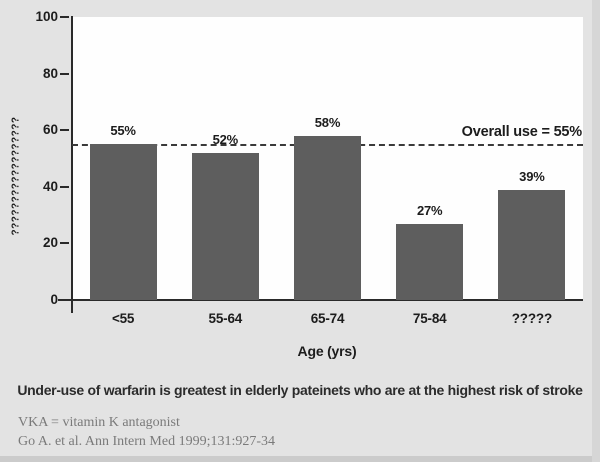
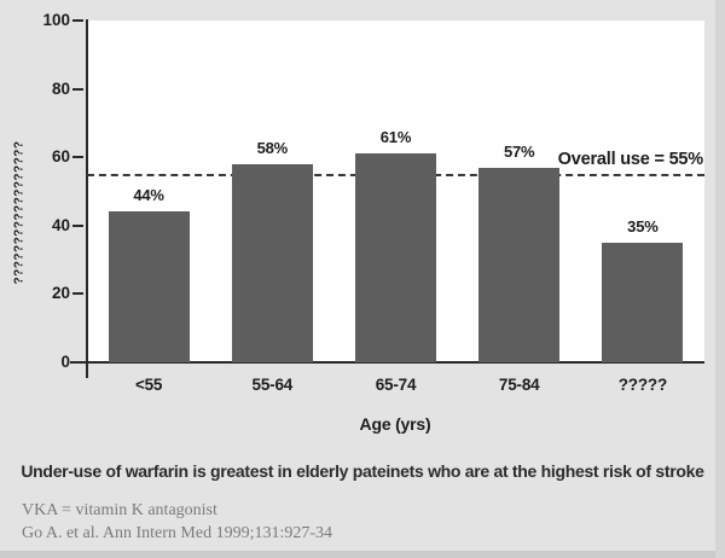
<55: 55% -> 44%
55-64: 52% -> 58%
65-74: 58% -> 61%
75-84: 27% -> 57%
?????: 39% -> 35%
